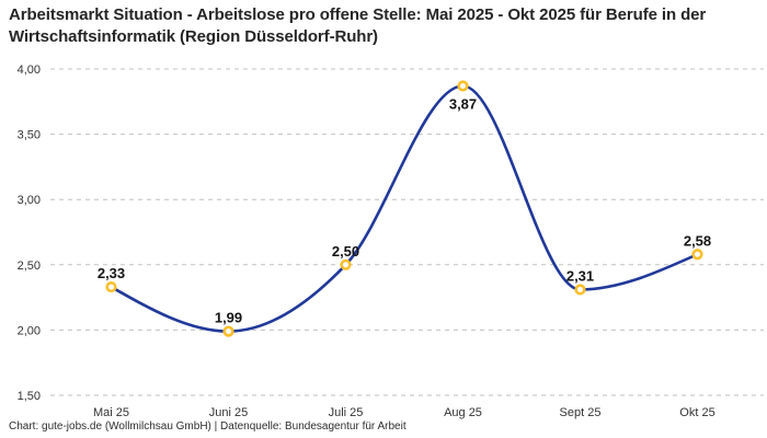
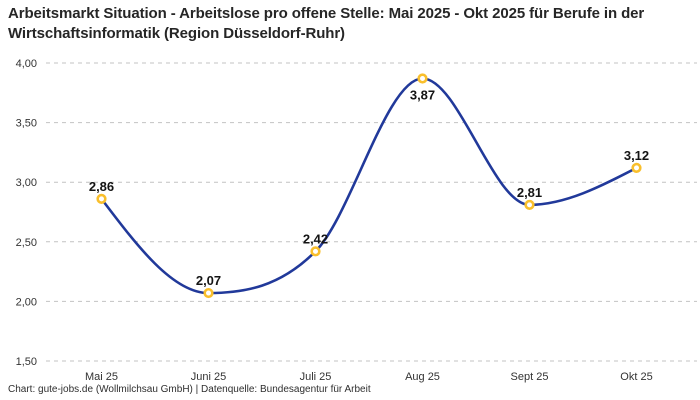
Mai 25: 2,33 -> 2,86
Juni 25: 1,99 -> 2,07
Juli 25: 2,50 -> 2,42
Sept 25: 2,31 -> 2,81
Okt 25: 2,58 -> 3,12
